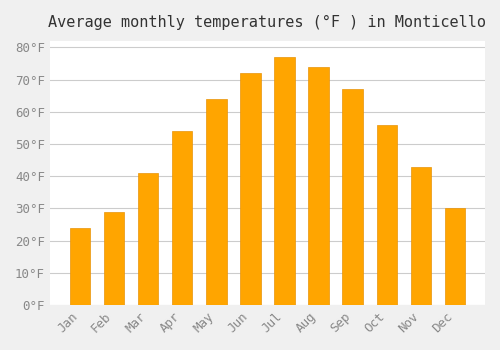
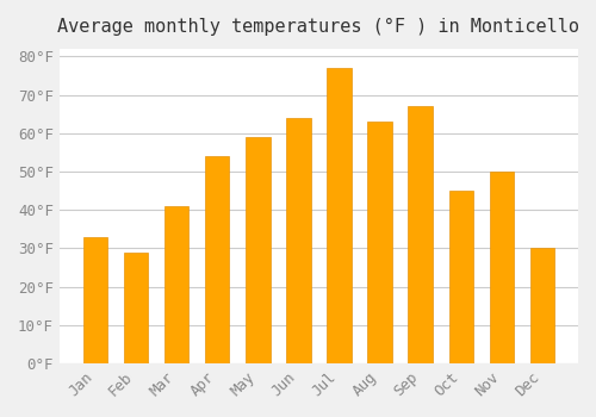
Jan: 24°F -> 33°F
May: 64°F -> 59°F
Jun: 72°F -> 64°F
Aug: 74°F -> 63°F
Oct: 56°F -> 45°F
Nov: 43°F -> 50°F
